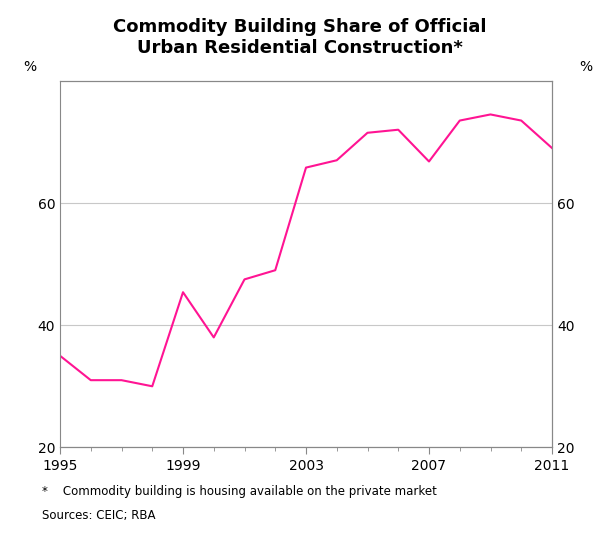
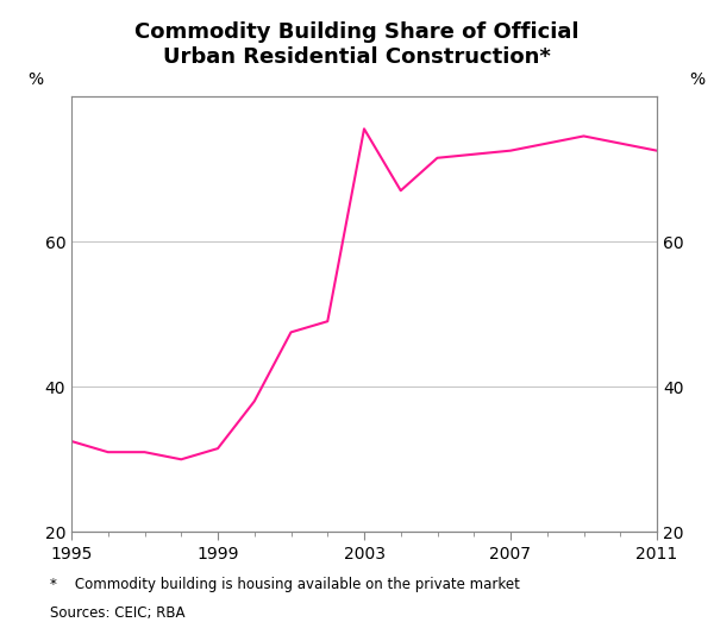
1995: 35.0 -> 32.5
1999: 45.4 -> 31.5
2003: 65.8 -> 75.5
2007: 66.8 -> 72.5
2011: 69.0 -> 72.5
